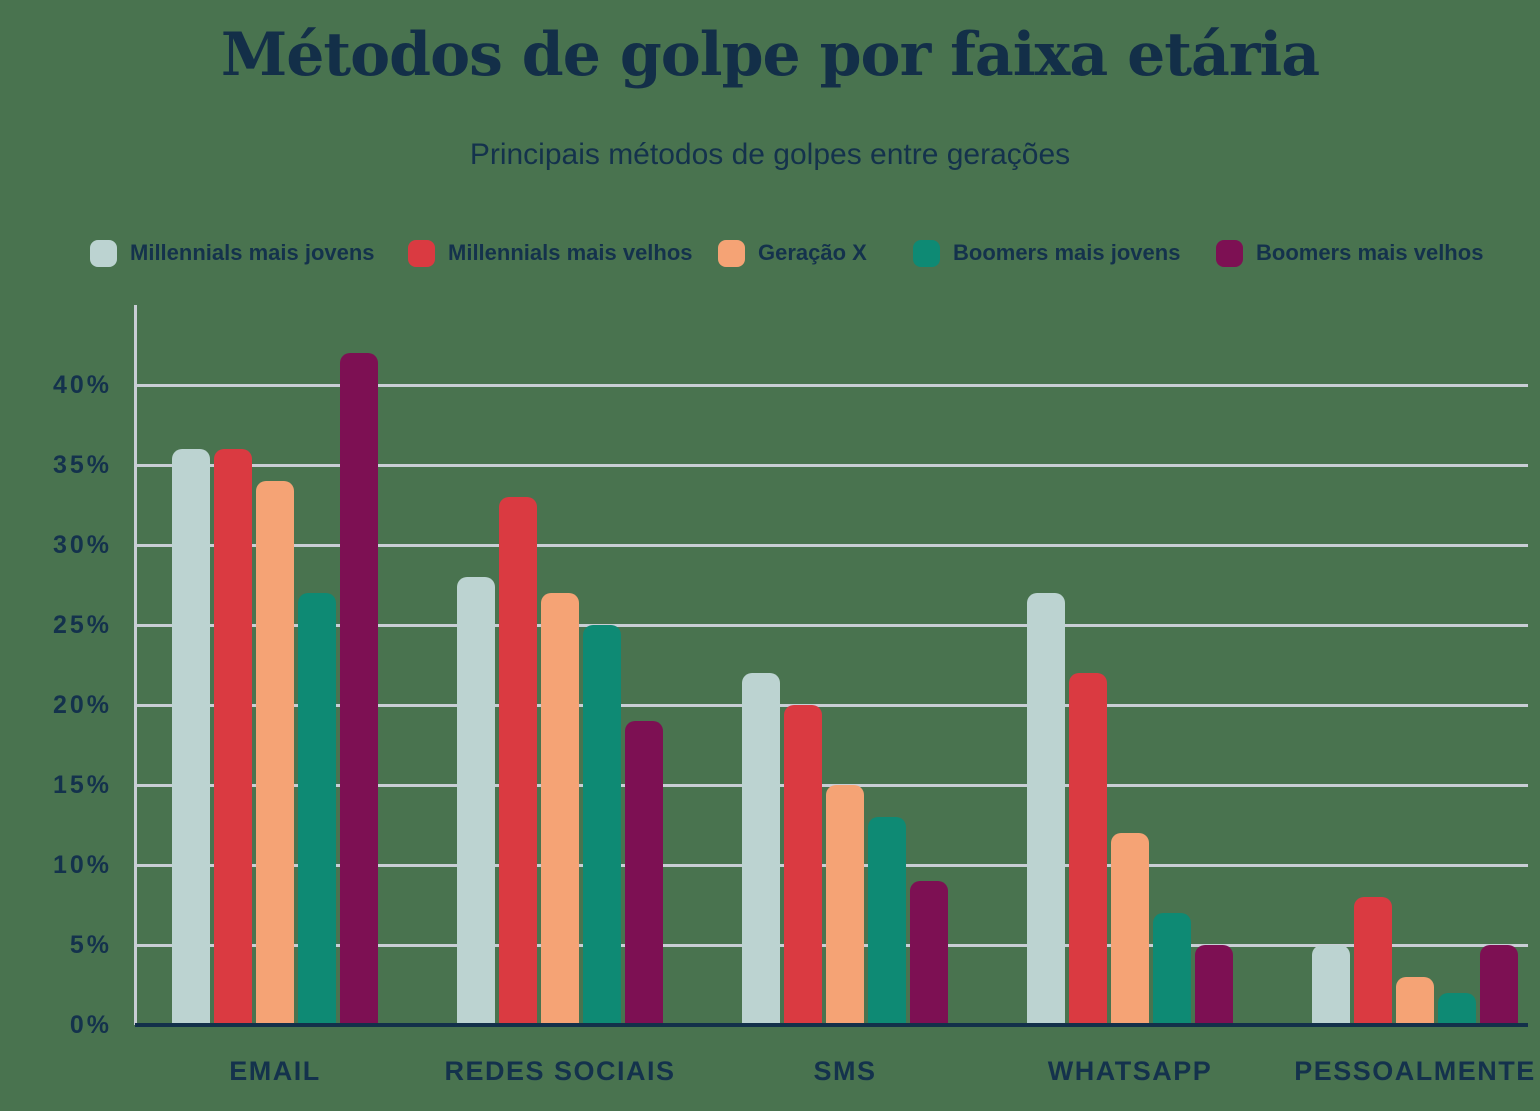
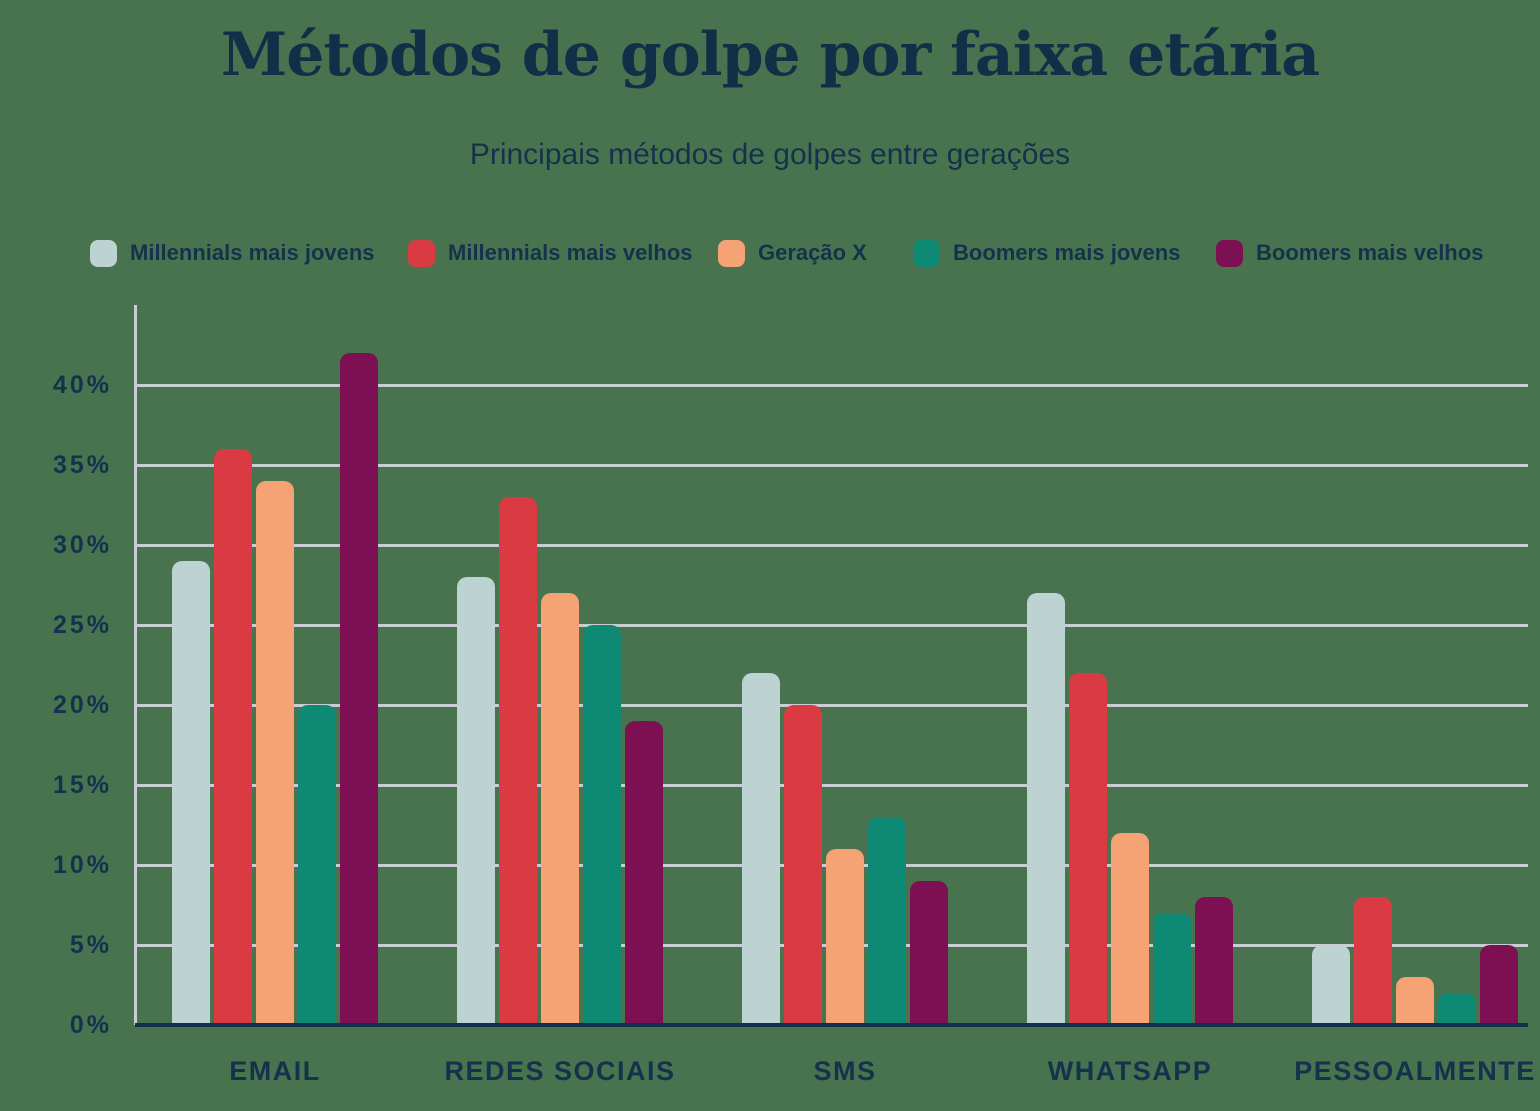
Millennials mais jovens/EMAIL: 36% -> 29%
Boomers mais jovens/EMAIL: 27% -> 20%
Geração X/SMS: 15% -> 11%
Boomers mais velhos/WHATSAPP: 5% -> 8%
